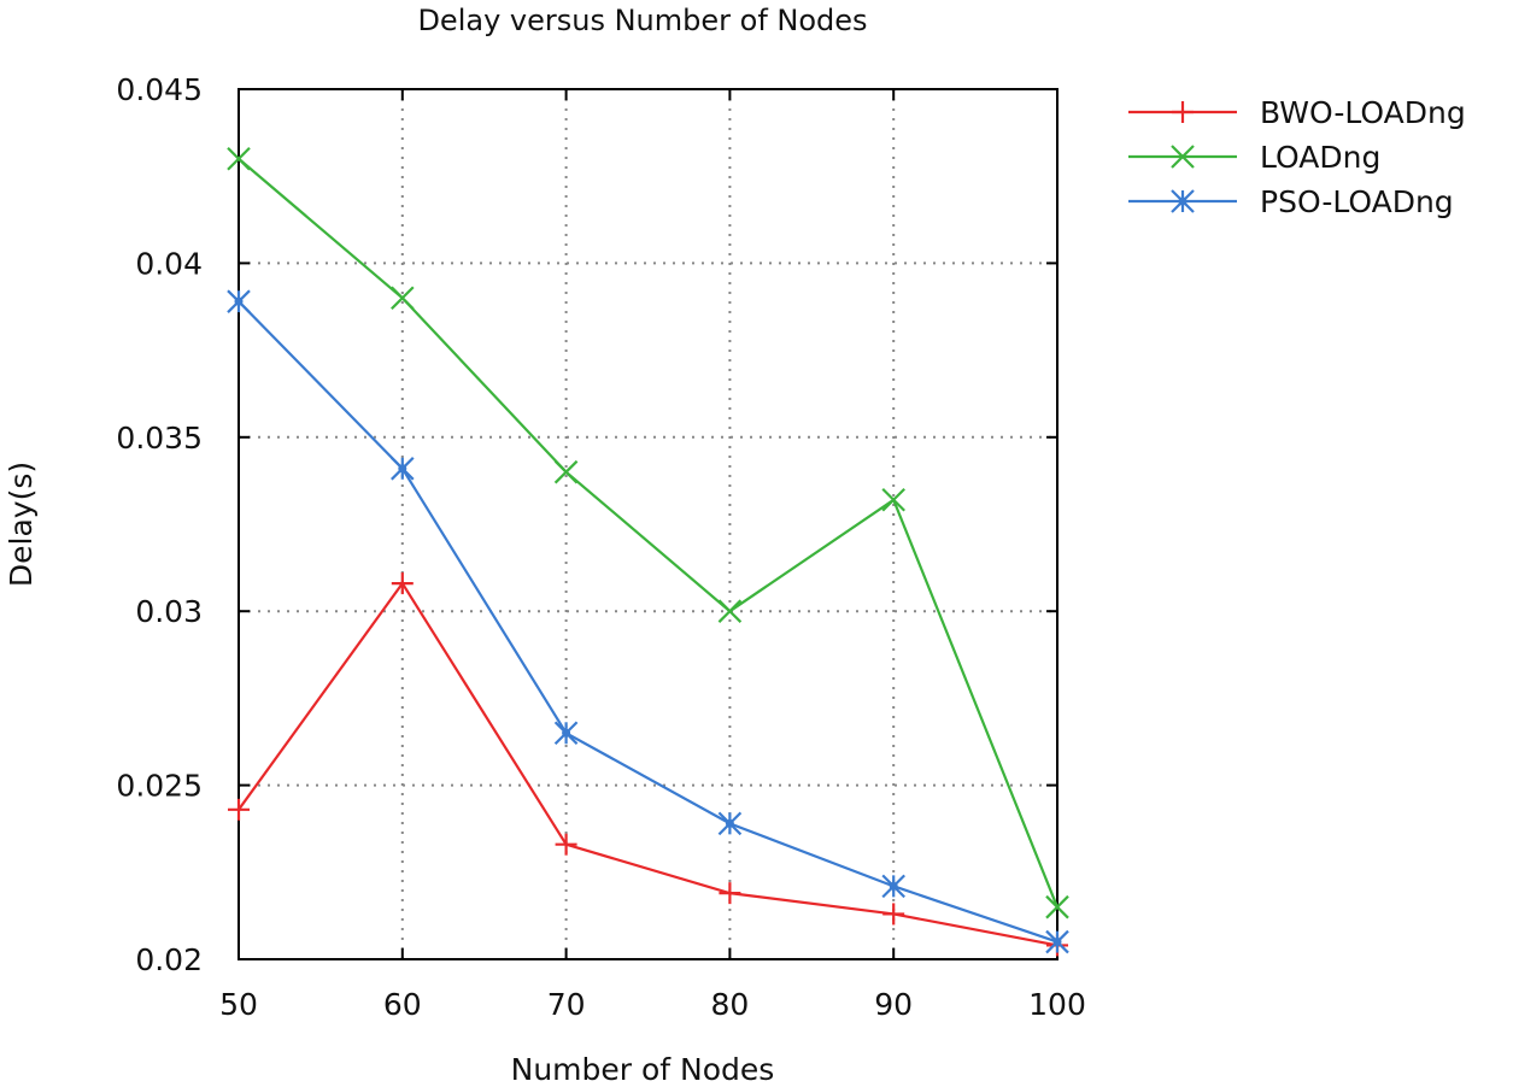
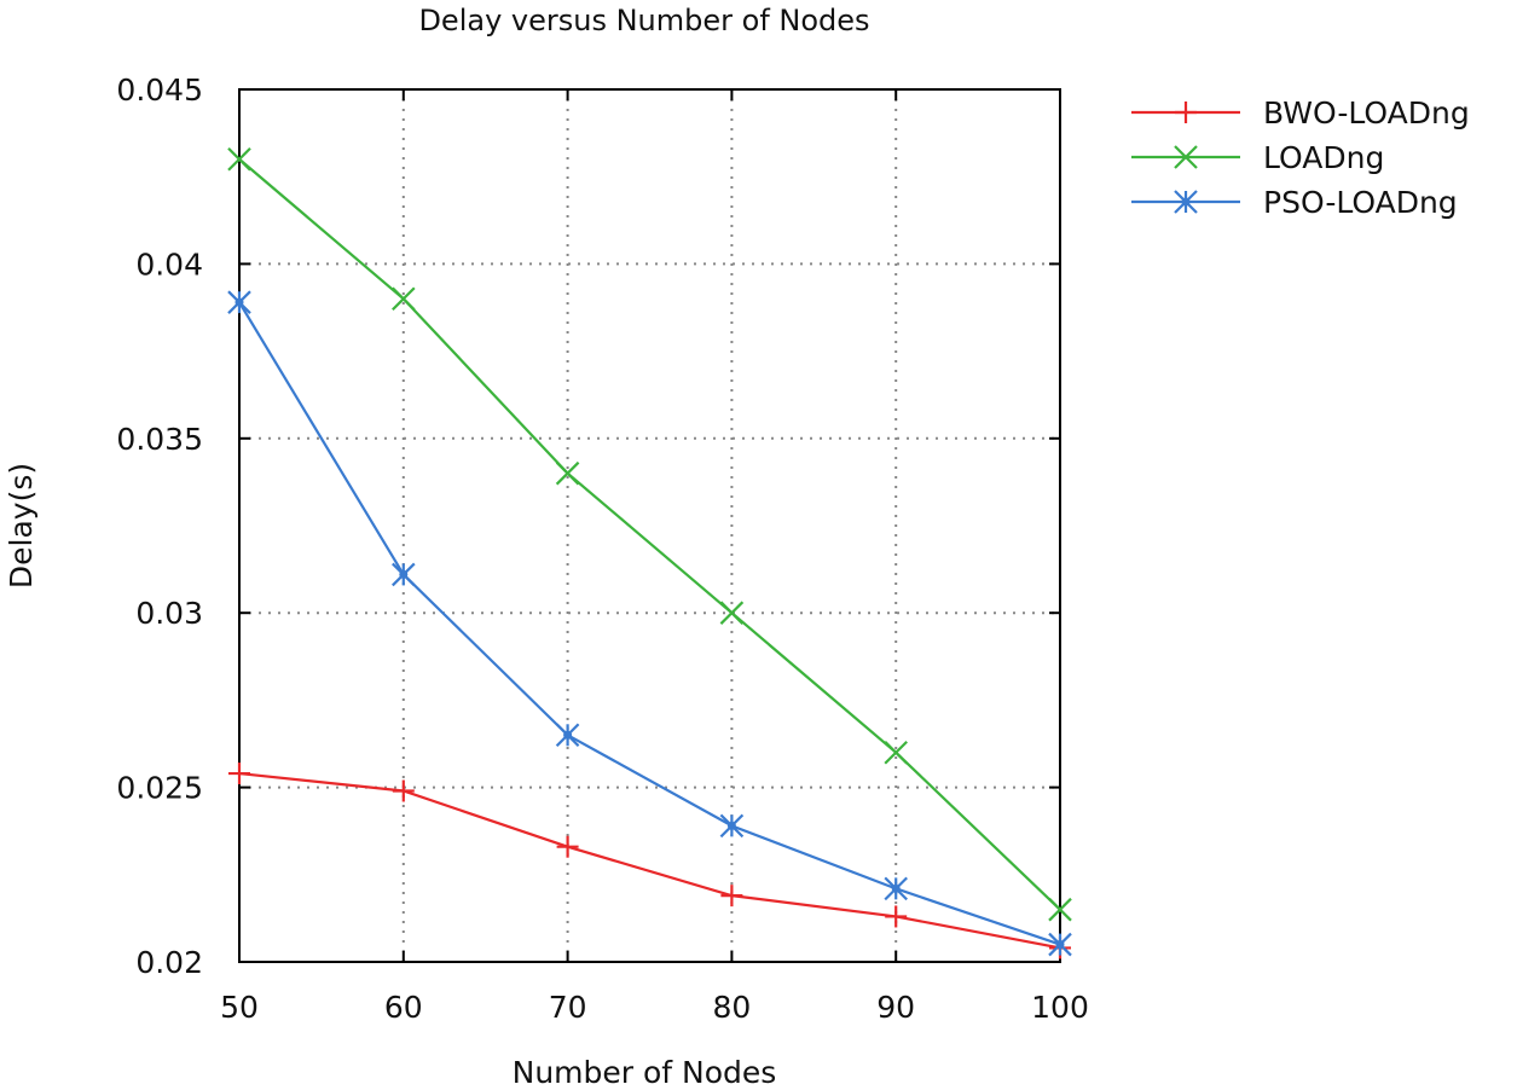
BWO-LOADng/50: 0.0243 -> 0.0254
BWO-LOADng/60: 0.0308 -> 0.0249
PSO-LOADng/60: 0.0341 -> 0.0311
LOADng/90: 0.0332 -> 0.0260
